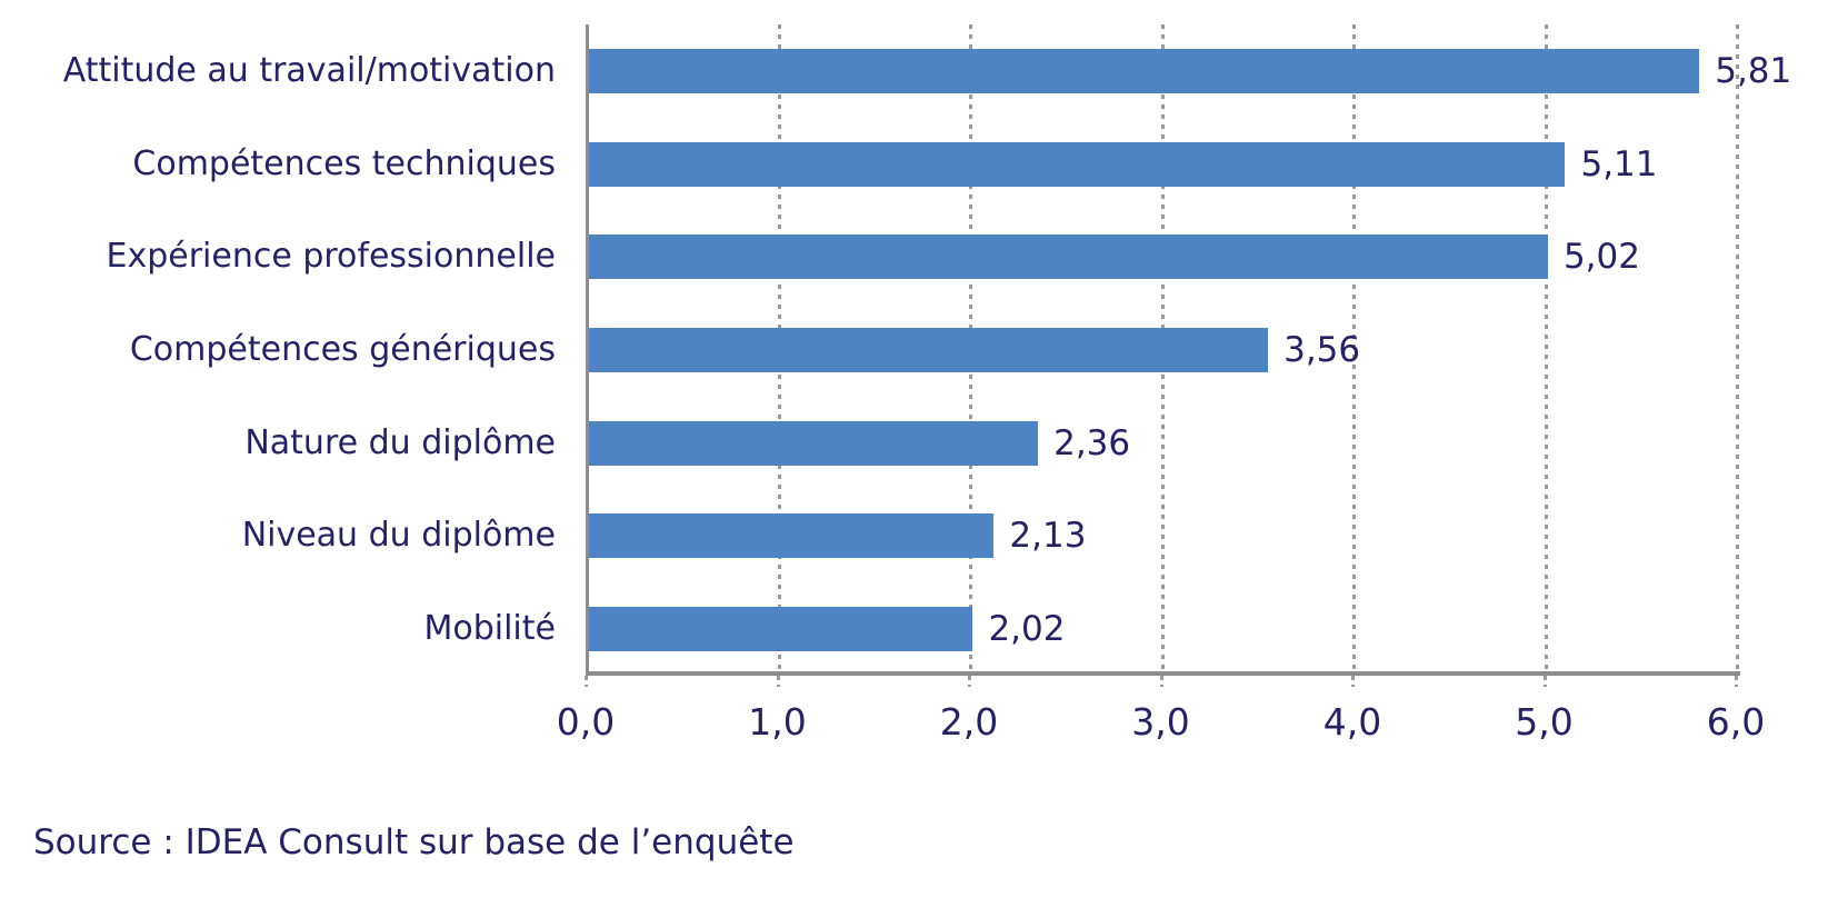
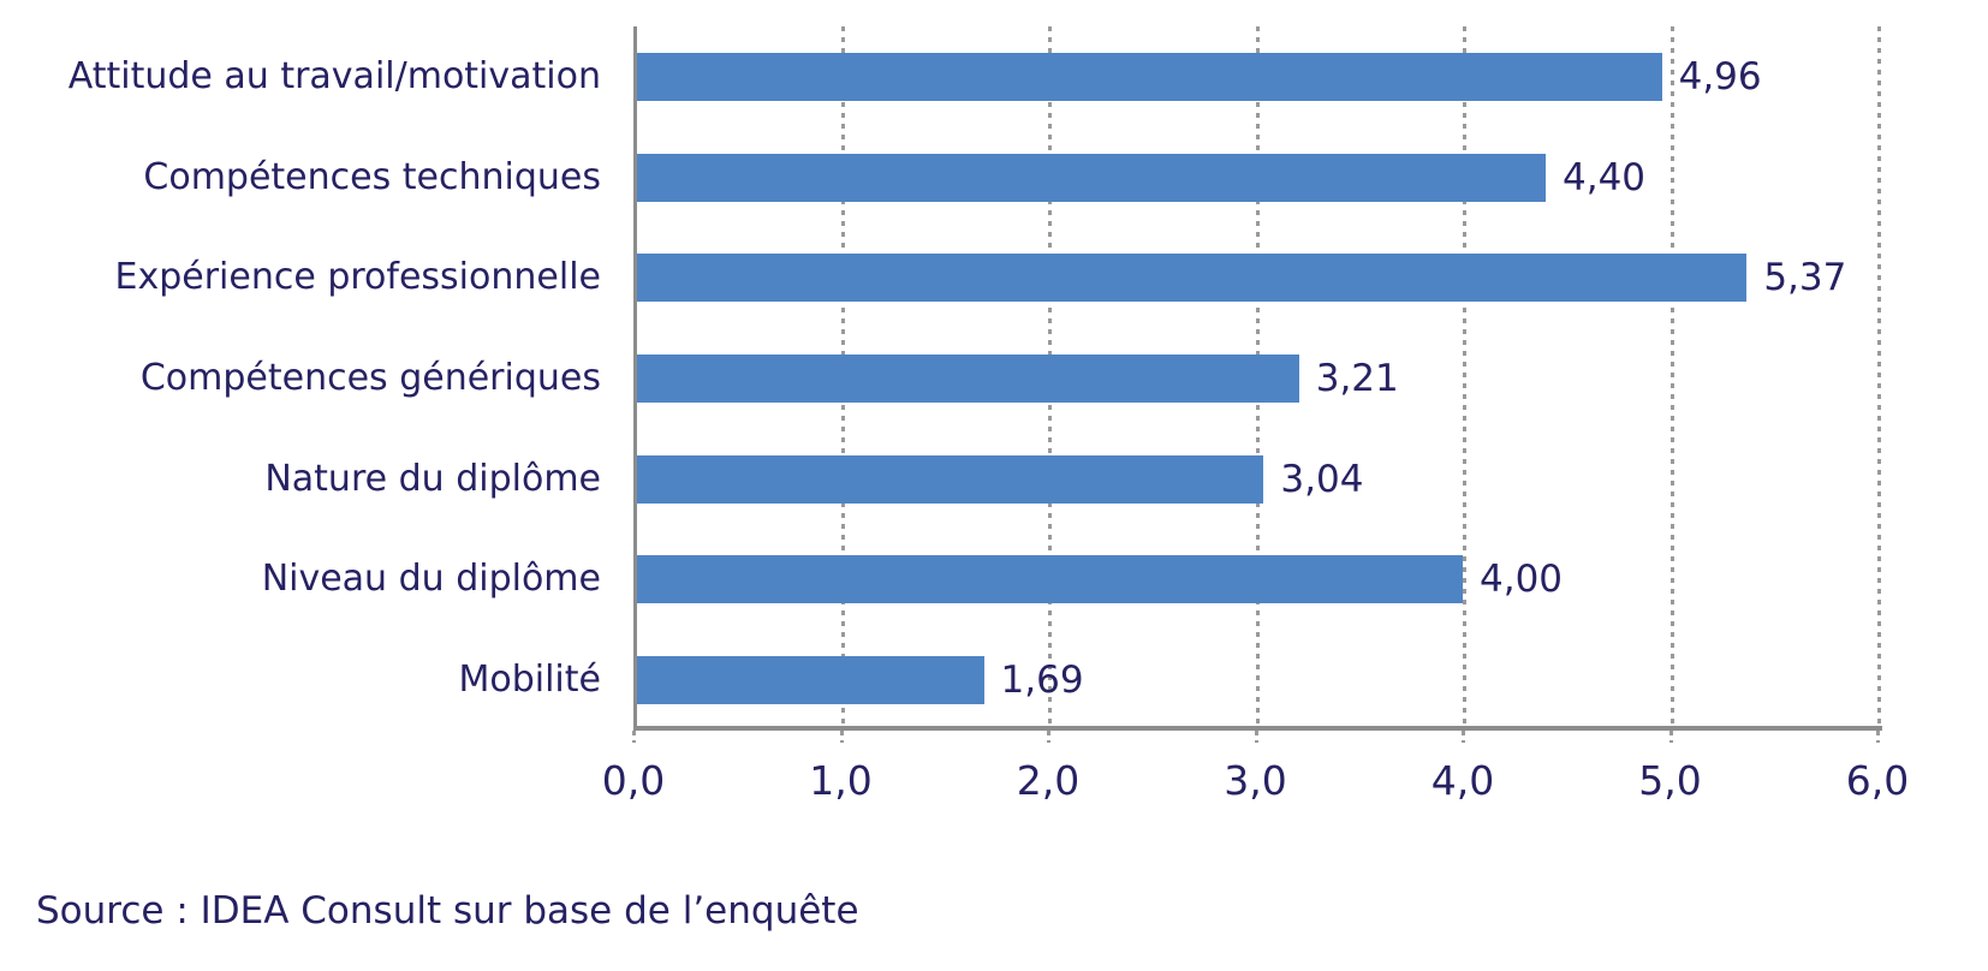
Attitude au travail/motivation: 5,81 -> 4,96
Compétences techniques: 5,11 -> 4,40
Expérience professionnelle: 5,02 -> 5,37
Compétences génériques: 3,56 -> 3,21
Nature du diplôme: 2,36 -> 3,04
Niveau du diplôme: 2,13 -> 4,00
Mobilité: 2,02 -> 1,69
